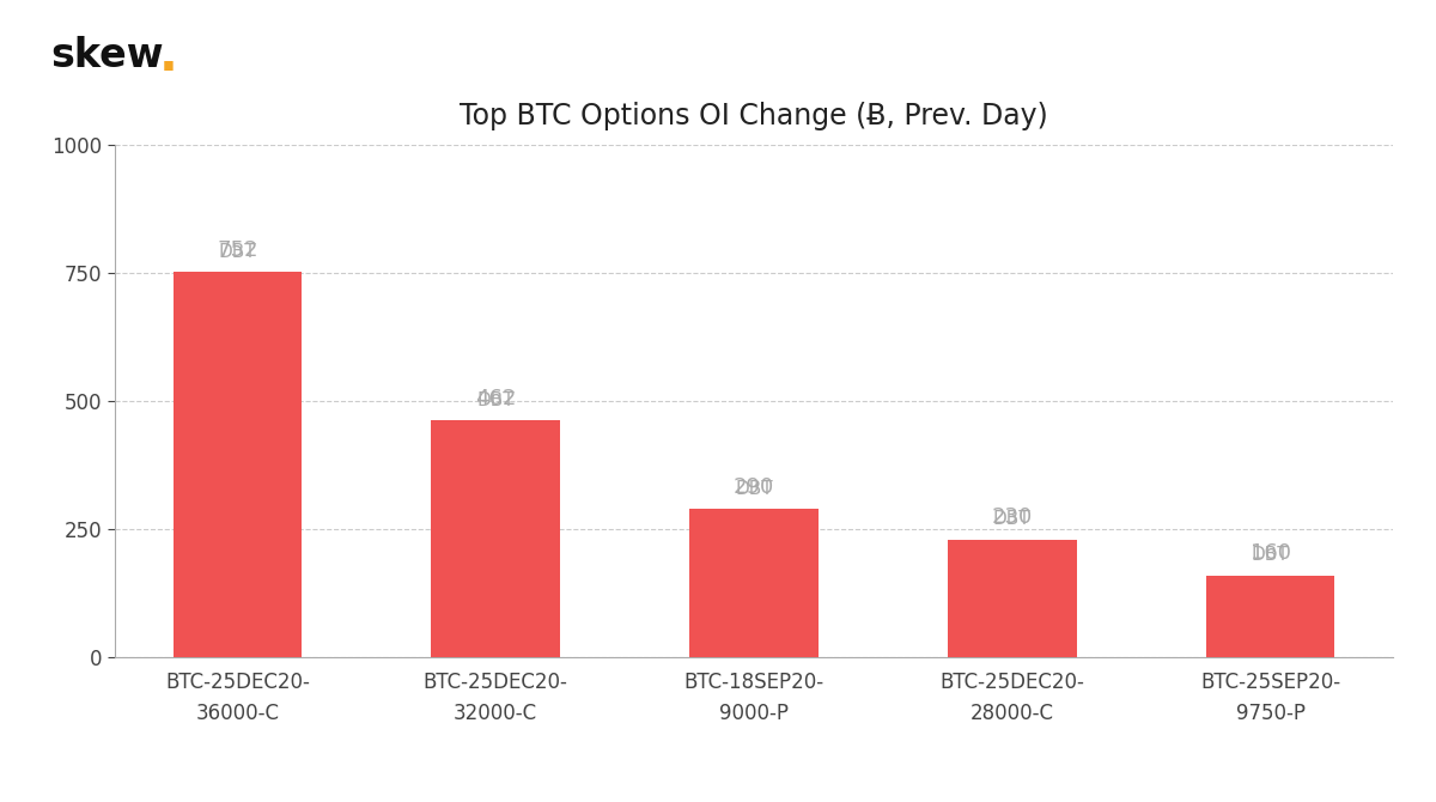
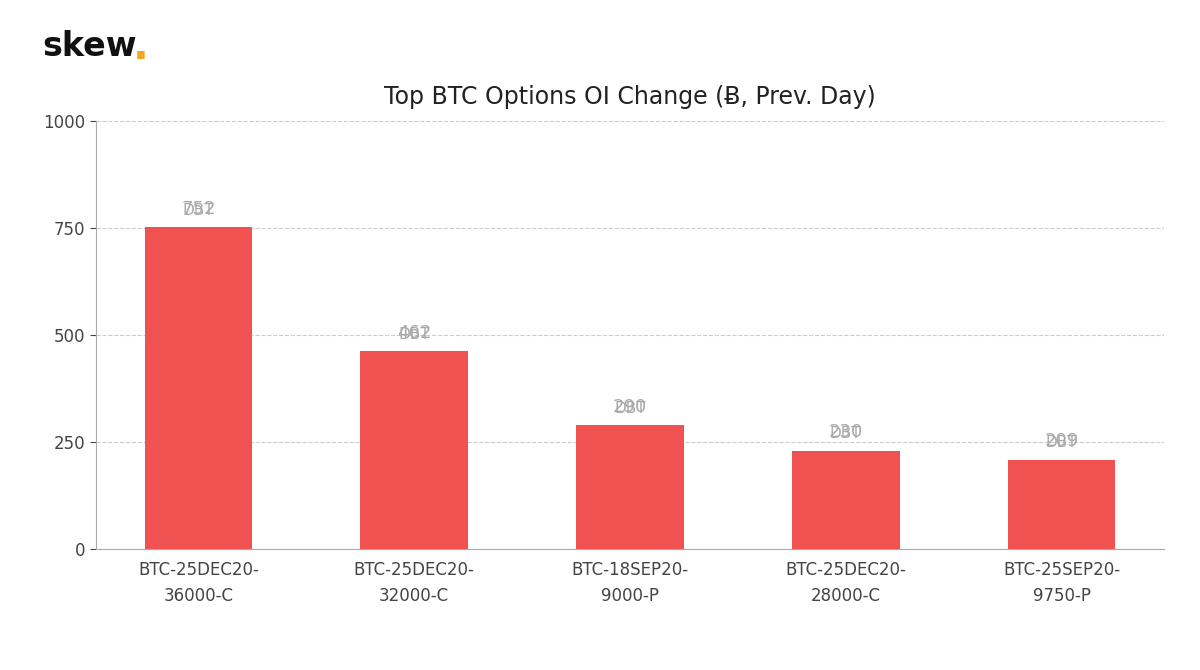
BTC-25SEP20- 9750-P: 160 -> 209
